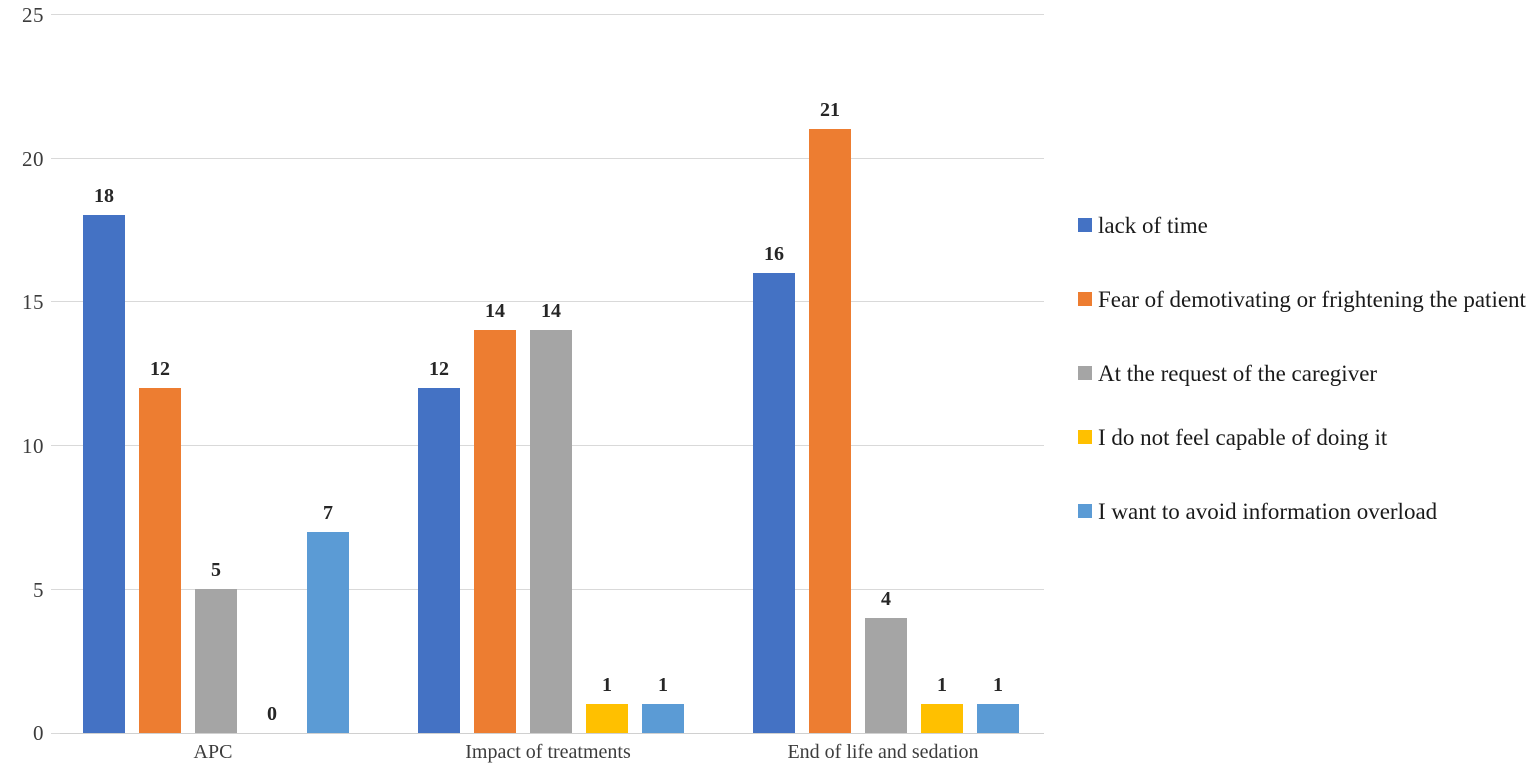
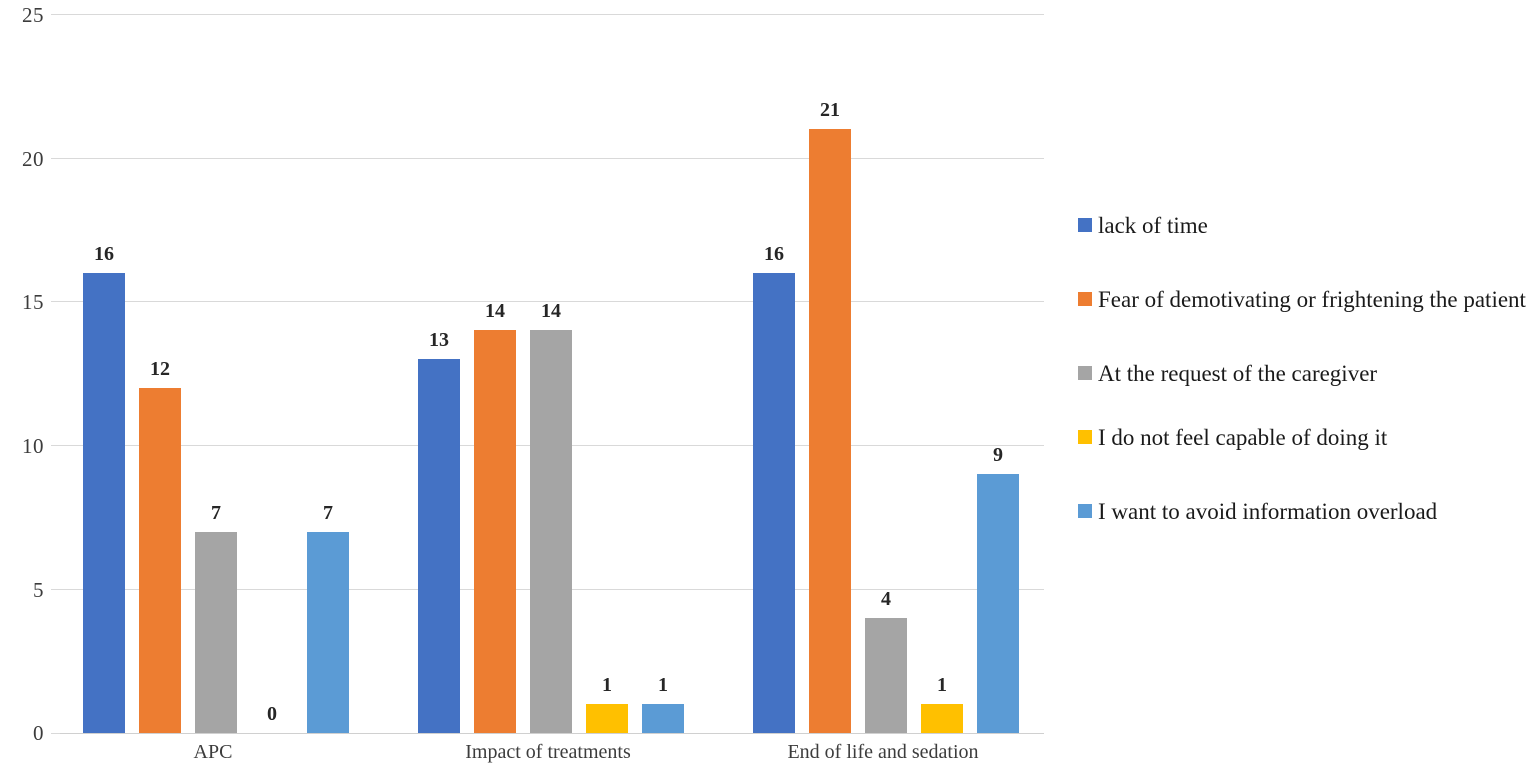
lack of time/APC: 18 -> 16
At the request of the caregiver/APC: 5 -> 7
lack of time/Impact of treatments: 12 -> 13
I want to avoid information overload/End of life and sedation: 1 -> 9
